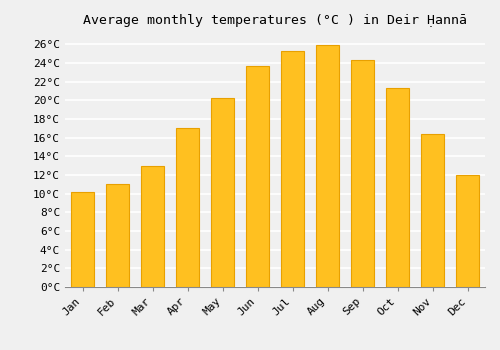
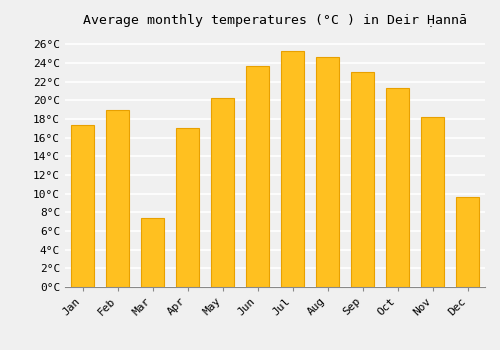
Jan: 10.2°C -> 17.4°C
Feb: 11.0°C -> 19.0°C
Mar: 13.0°C -> 7.4°C
Aug: 25.9°C -> 24.6°C
Sep: 24.3°C -> 23.0°C
Nov: 16.4°C -> 18.2°C
Dec: 12.0°C -> 9.6°C
